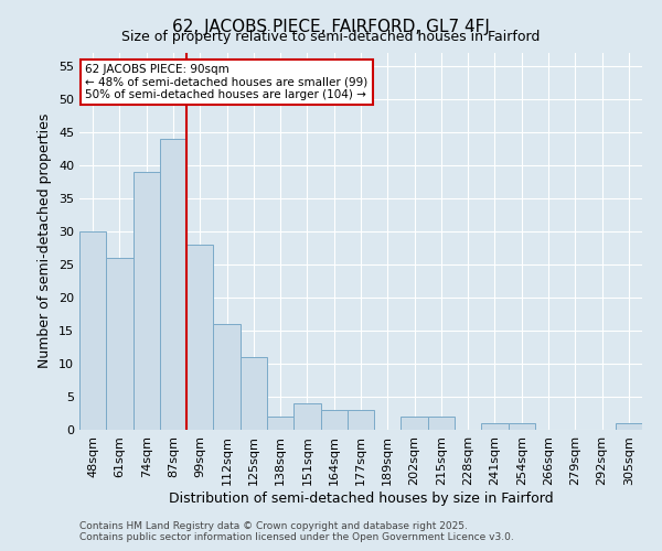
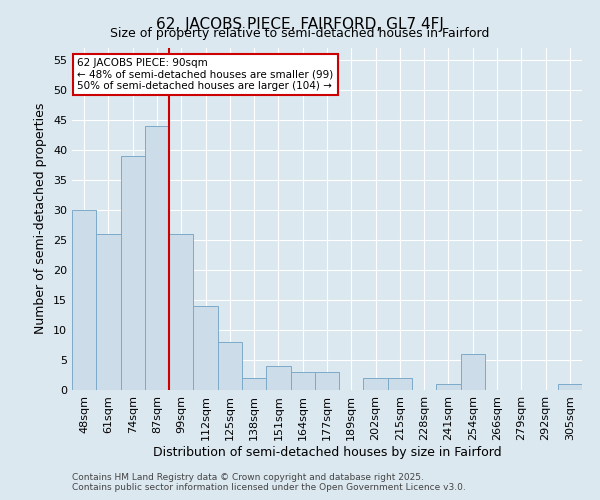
99sqm: 28 -> 26
112sqm: 16 -> 14
125sqm: 11 -> 8
254sqm: 1 -> 6
